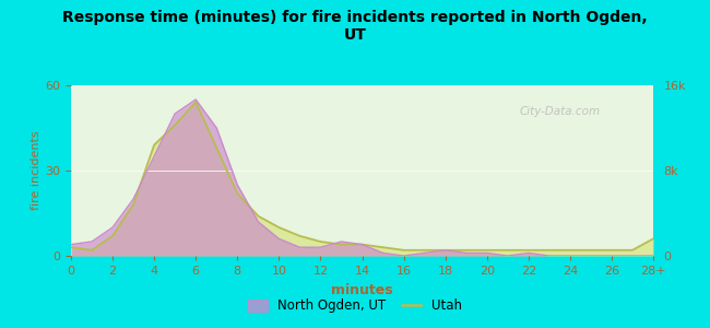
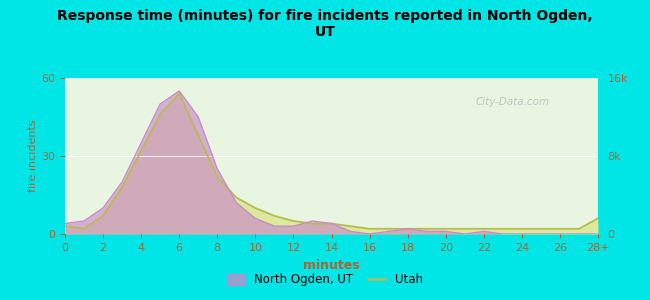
Utah/4: 39 -> 32
